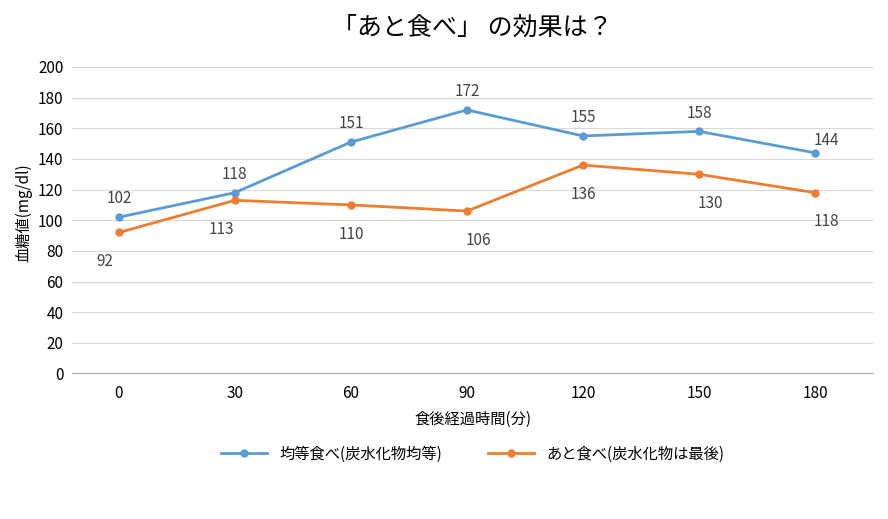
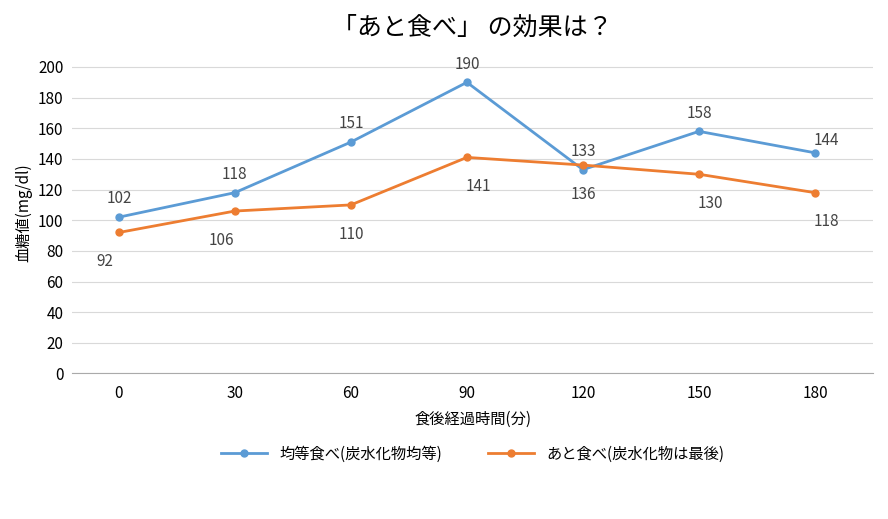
あと食べ(炭水化物は最後)/30: 113 -> 106
均等食べ(炭水化物均等)/90: 172 -> 190
あと食べ(炭水化物は最後)/90: 106 -> 141
均等食べ(炭水化物均等)/120: 155 -> 133
